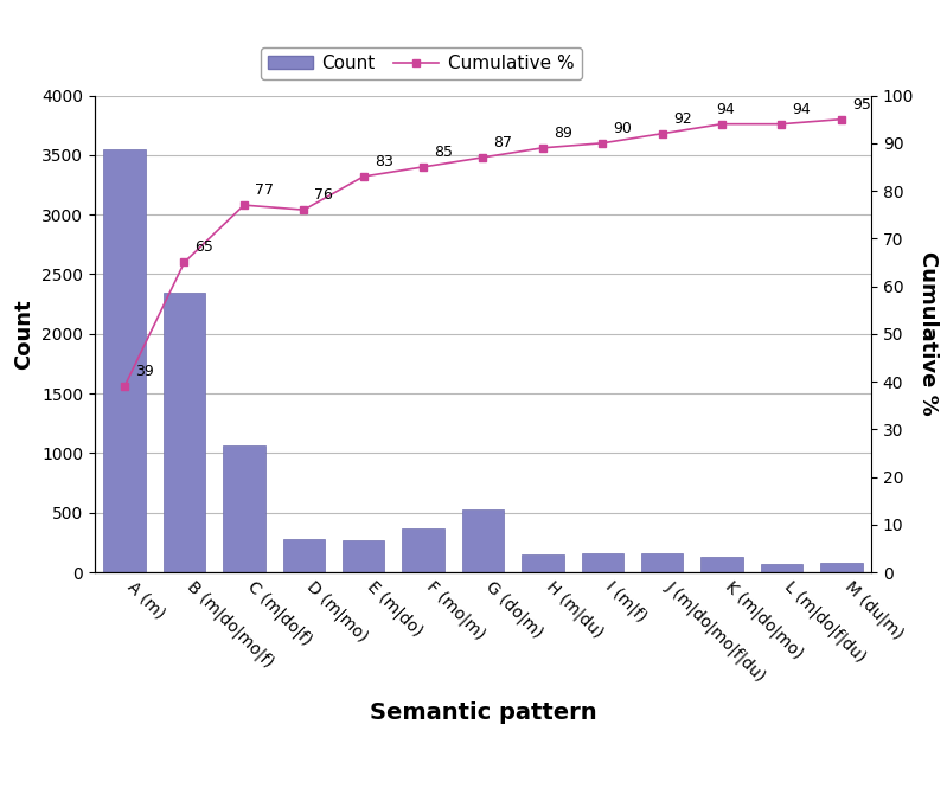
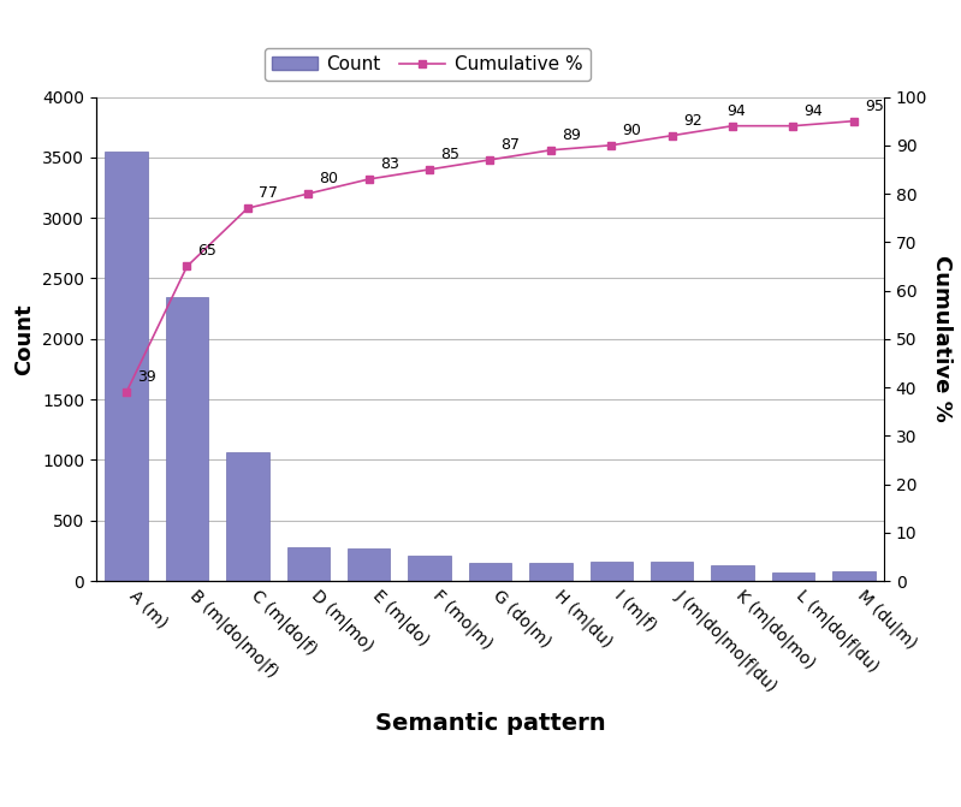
Cumulative %/D (m|mo): 76 -> 80
Count/F (mo|m): 370 -> 200
Count/G (do|m): 530 -> 160
